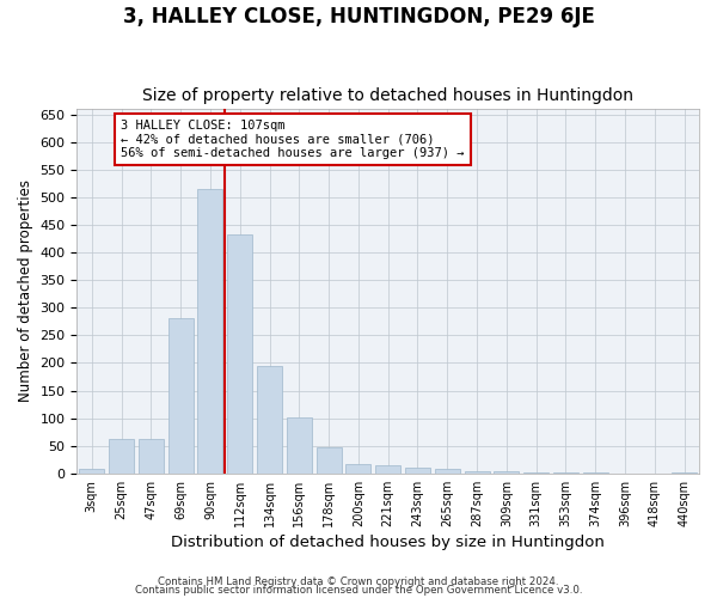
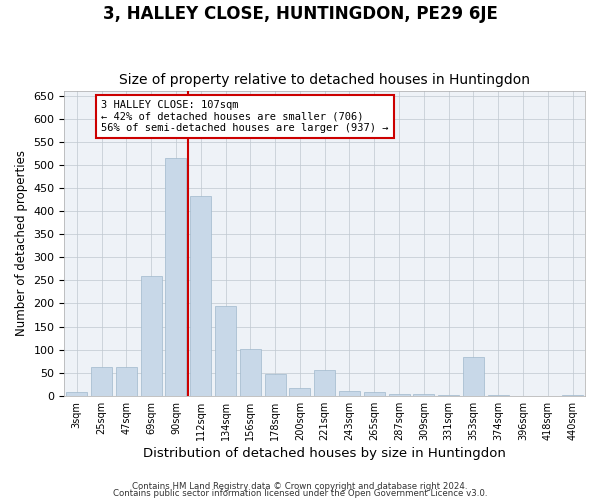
69sqm: 280 -> 260
221sqm: 15 -> 55
353sqm: 1 -> 85
